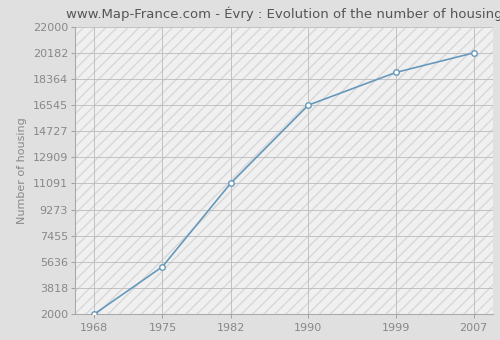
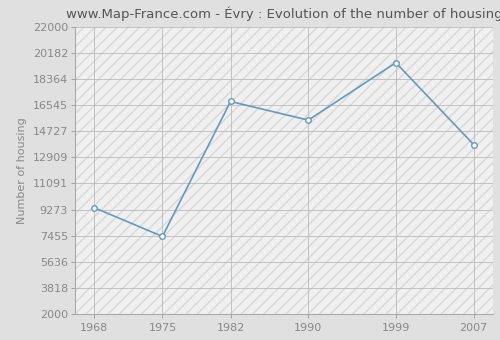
1968: 2000 -> 9400
1975: 5300 -> 7400
1982: 11100 -> 16800
1990: 16500 -> 15500
1999: 18800 -> 19500
2007: 20200 -> 13800
